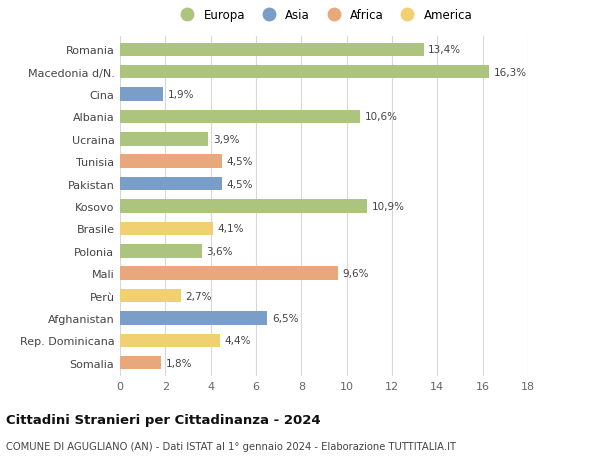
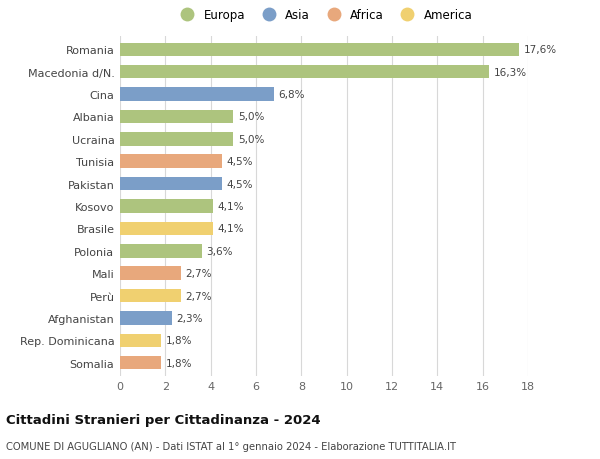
Romania: 13,4% -> 17,6%
Cina: 1,9% -> 6,8%
Albania: 10,6% -> 5,0%
Ucraina: 3,9% -> 5,0%
Kosovo: 10,9% -> 4,1%
Mali: 9,6% -> 2,7%
Afghanistan: 6,5% -> 2,3%
Rep. Dominicana: 4,4% -> 1,8%
